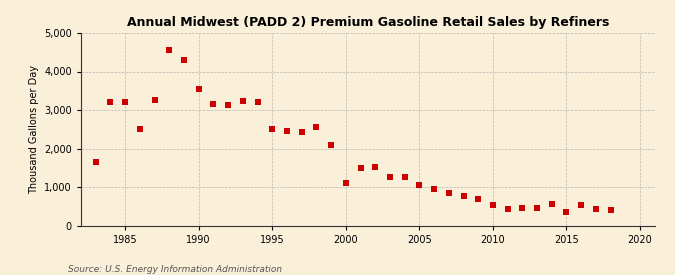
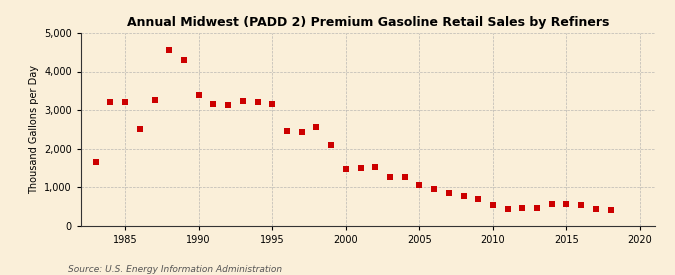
1990: 3,550 -> 3,380
1995: 2,500 -> 3,150
2000: 1,100 -> 1,470
2015: 350 -> 560
